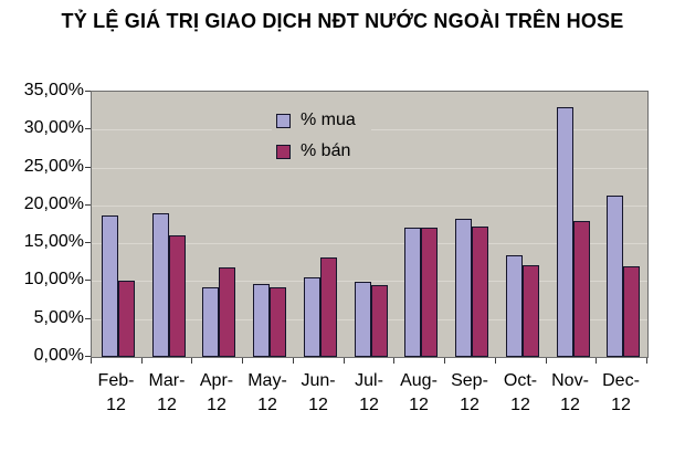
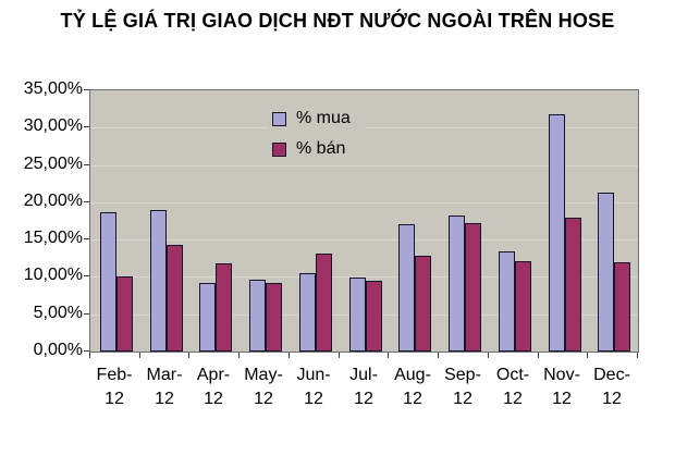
% bán/Mar-12: 16% -> 14%
% bán/Aug-12: 17% -> 13%
% mua/Nov-12: 33% -> 32%
